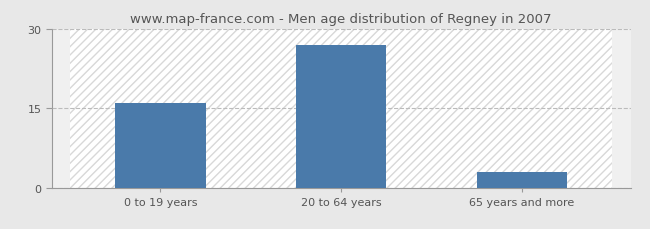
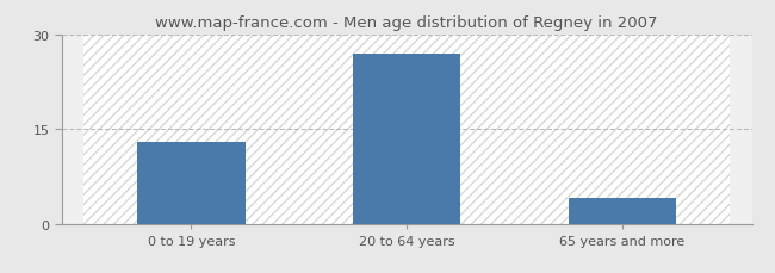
0 to 19 years: 16 -> 13
65 years and more: 3 -> 4
